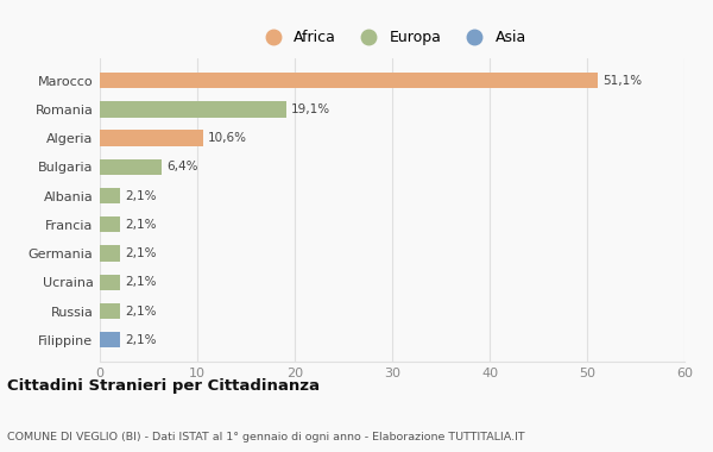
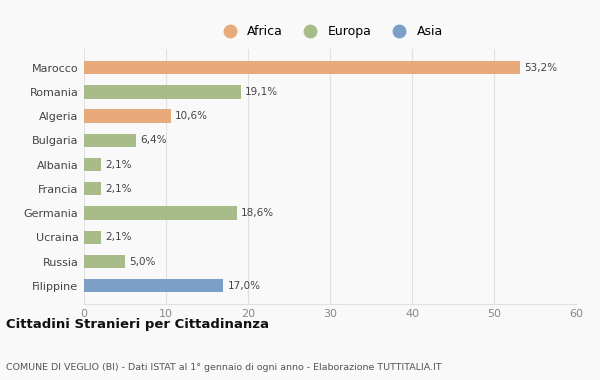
Marocco: 51,1% -> 53,2%
Germania: 2,1% -> 18,6%
Russia: 2,1% -> 5,0%
Filippine: 2,1% -> 17,0%
